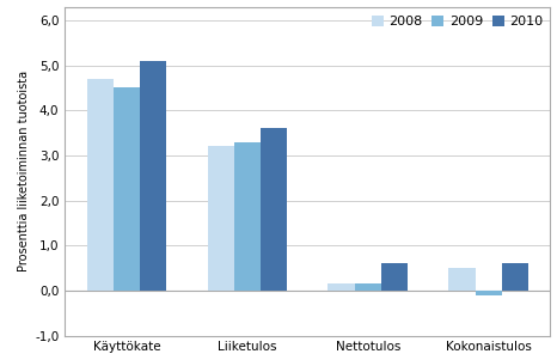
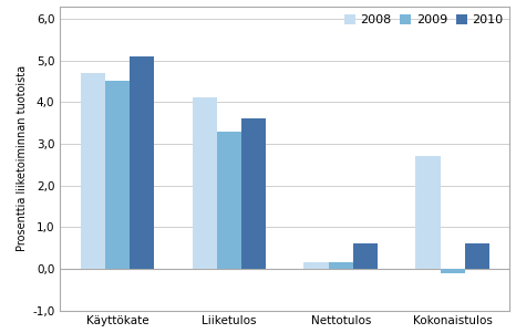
2008/Liiketulos: 3,20 -> 4,10
2008/Kokonaistulos: 0,50 -> 2,70
